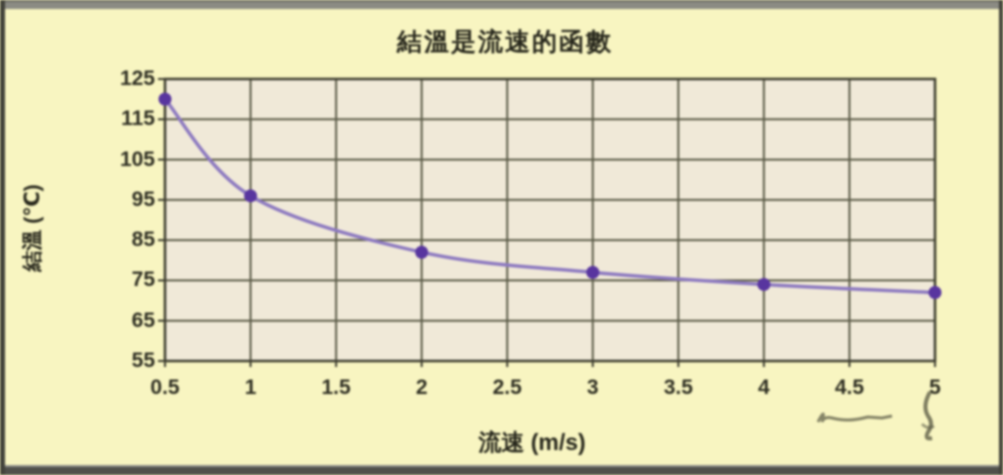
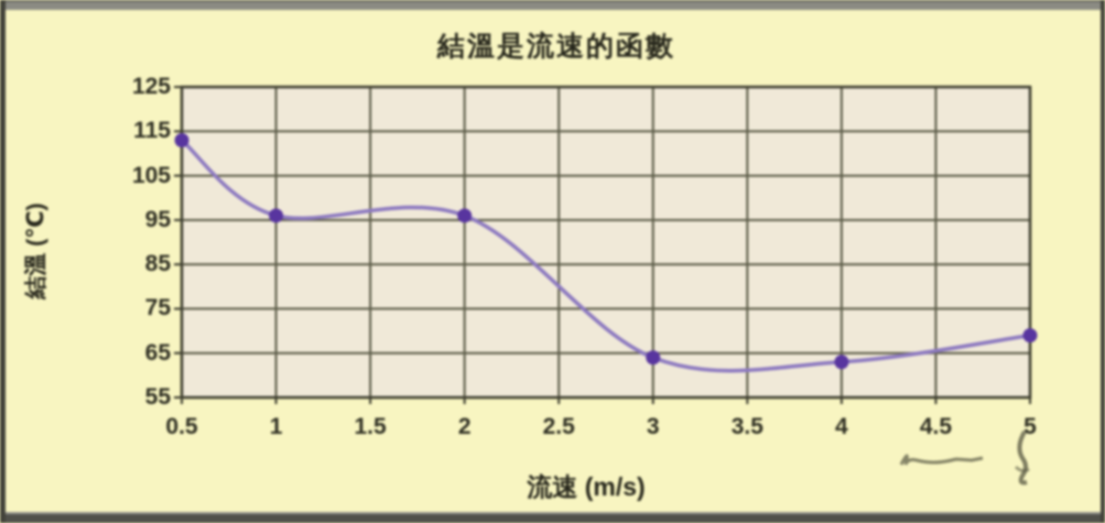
0.5: 120 -> 113
2: 82 -> 96
3: 77 -> 64
4: 74 -> 63
5: 72 -> 69
